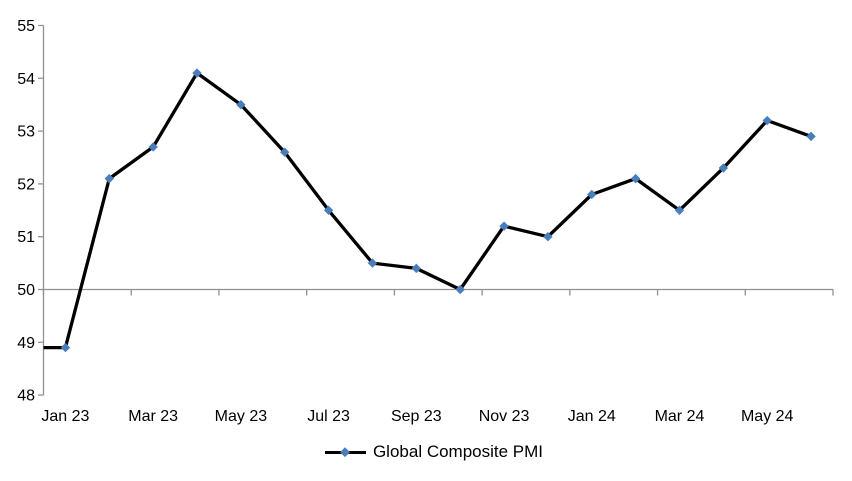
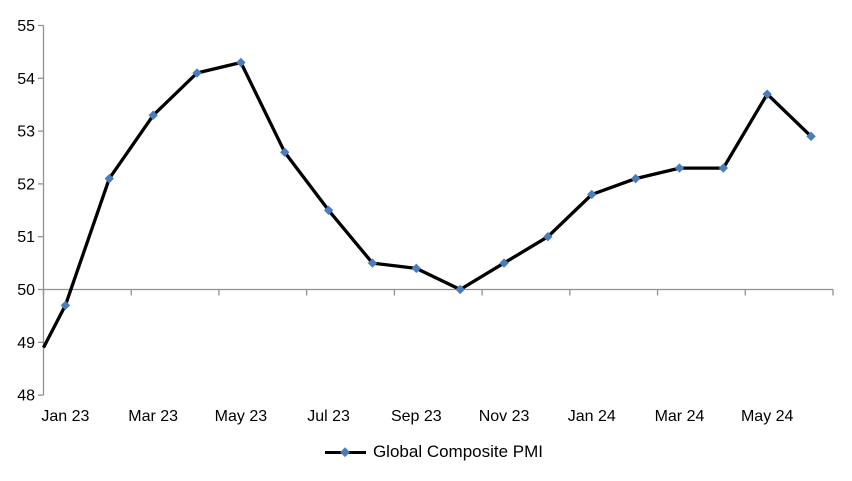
Jan 23: 48.9 -> 49.7
Mar 23: 52.7 -> 53.3
May 23: 53.5 -> 54.3
Nov 23: 51.2 -> 50.5
Mar 24: 51.5 -> 52.3
May 24: 53.2 -> 53.7
